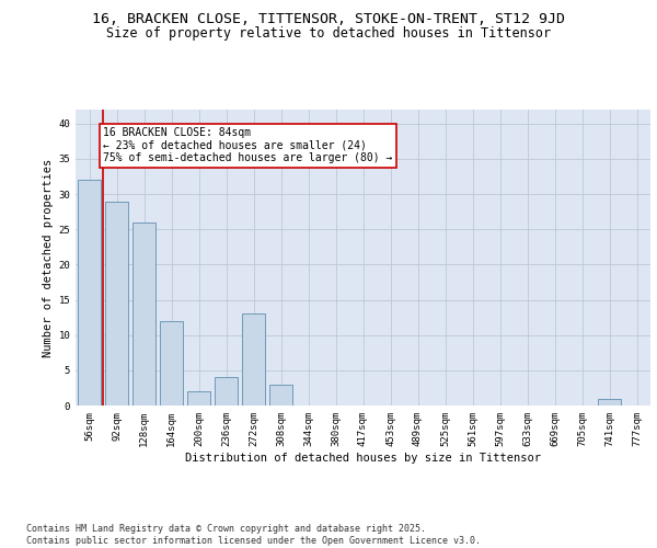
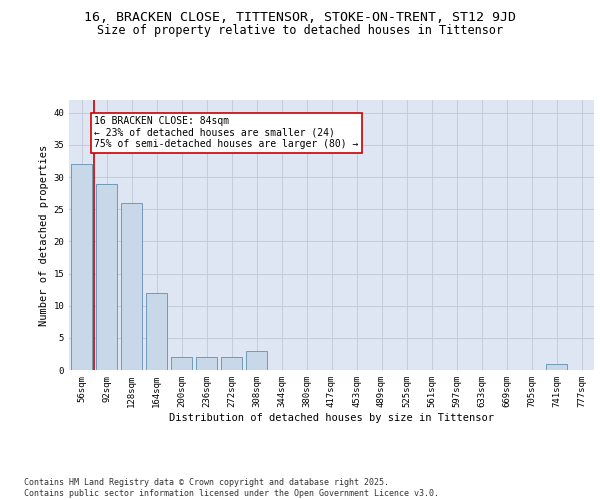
236sqm: 4 -> 2
272sqm: 13 -> 2
